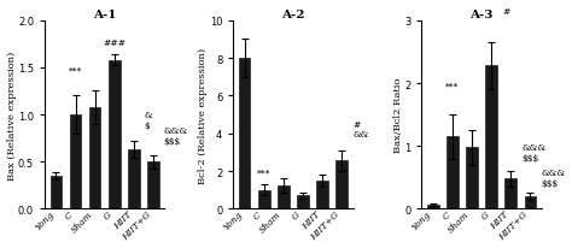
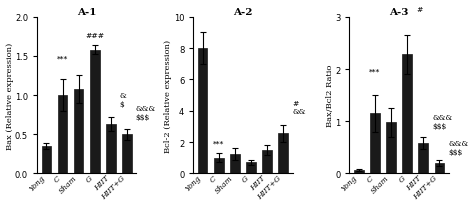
A-3/HIIT: 0.48 -> 0.58
